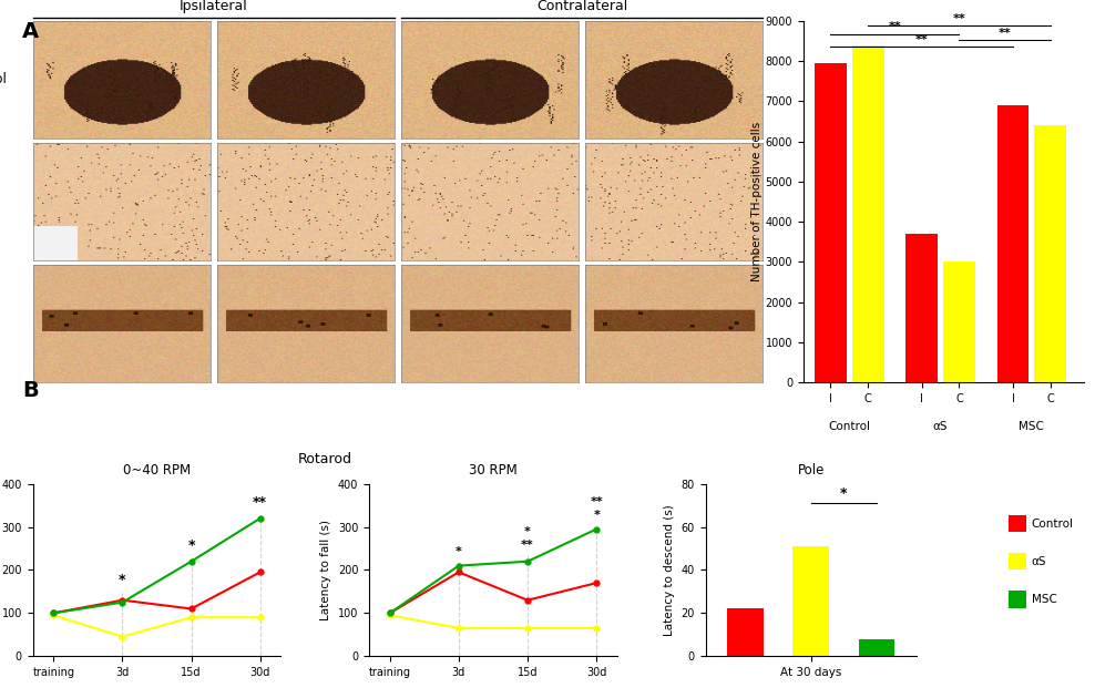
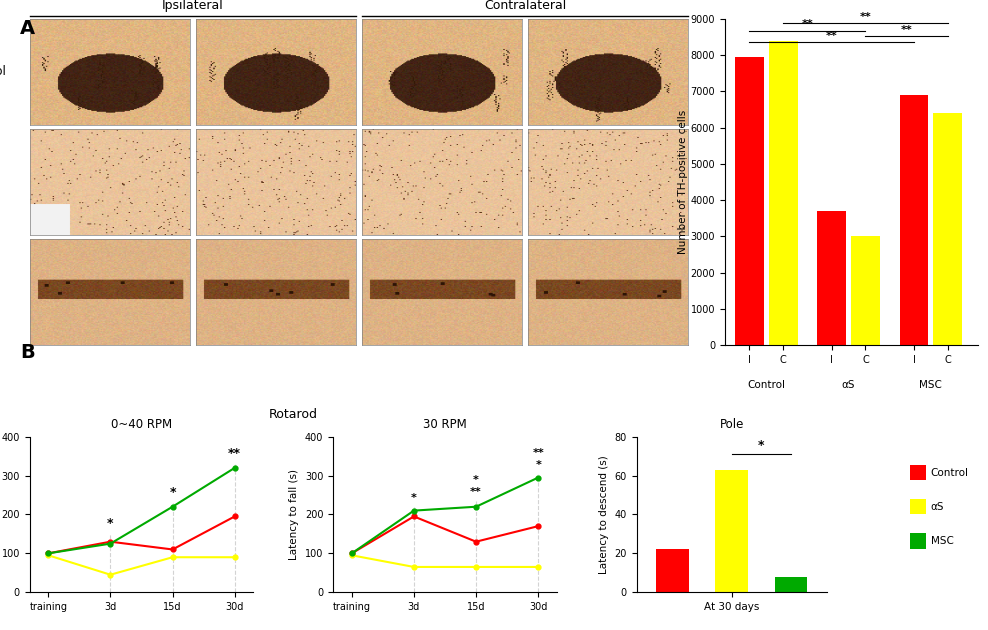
Pole/At 30 days: 51 -> 63
